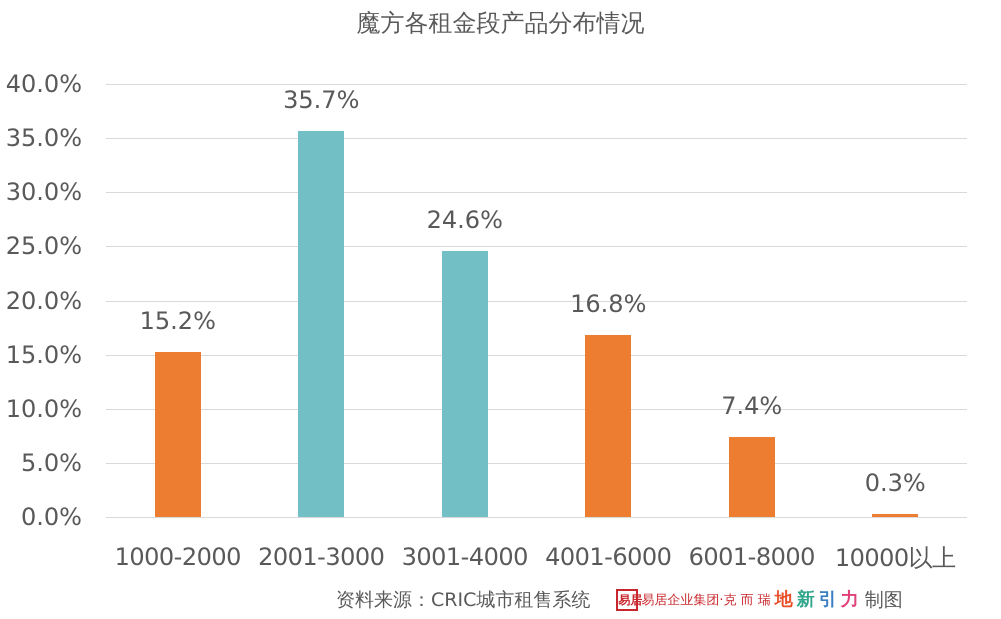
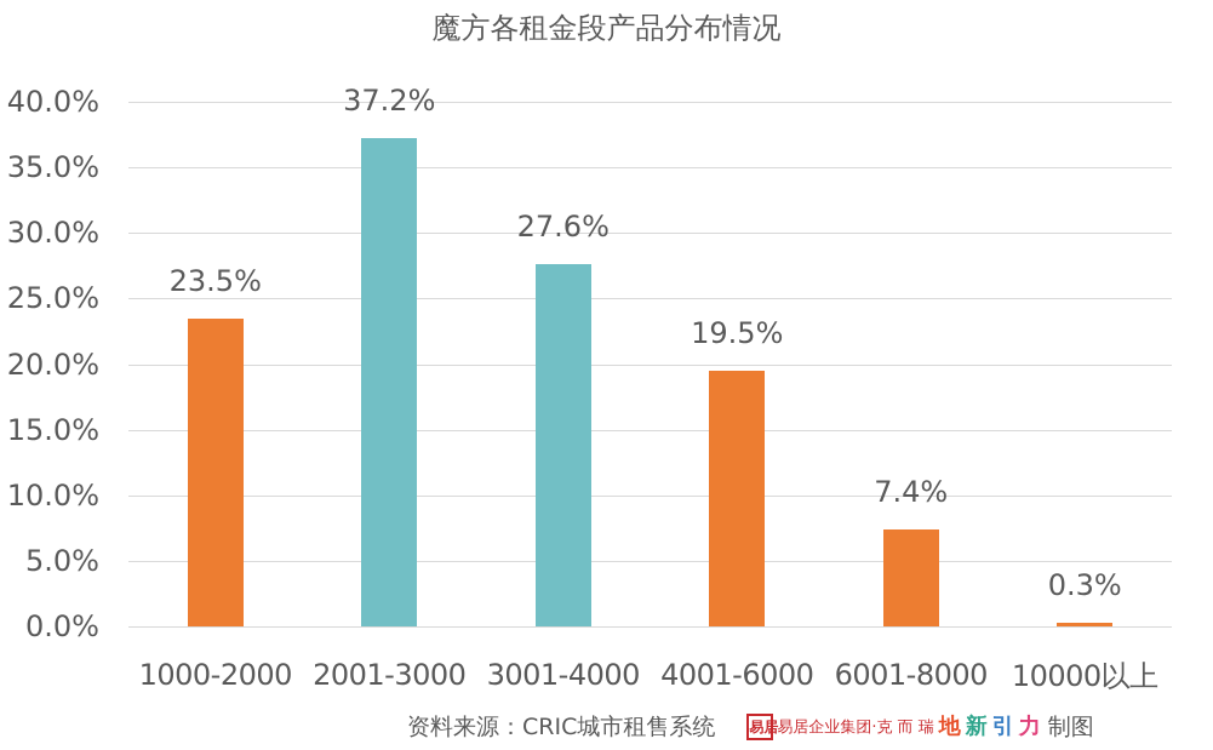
1000-2000: 15.2% -> 23.5%
2001-3000: 35.7% -> 37.2%
3001-4000: 24.6% -> 27.6%
4001-6000: 16.8% -> 19.5%
